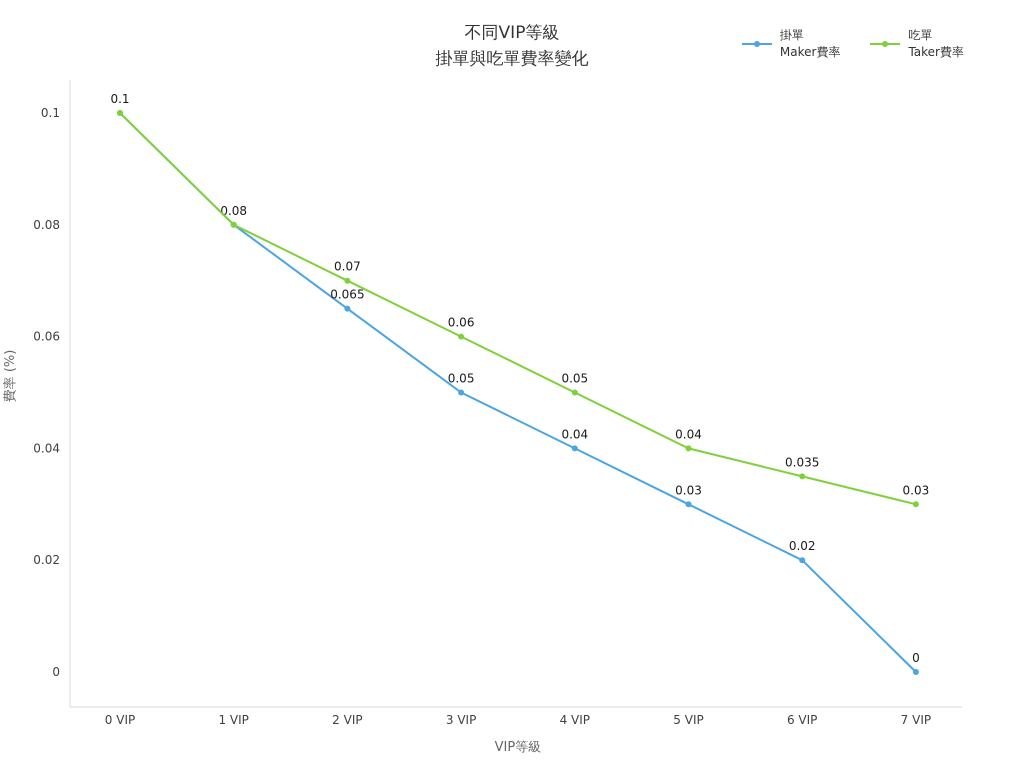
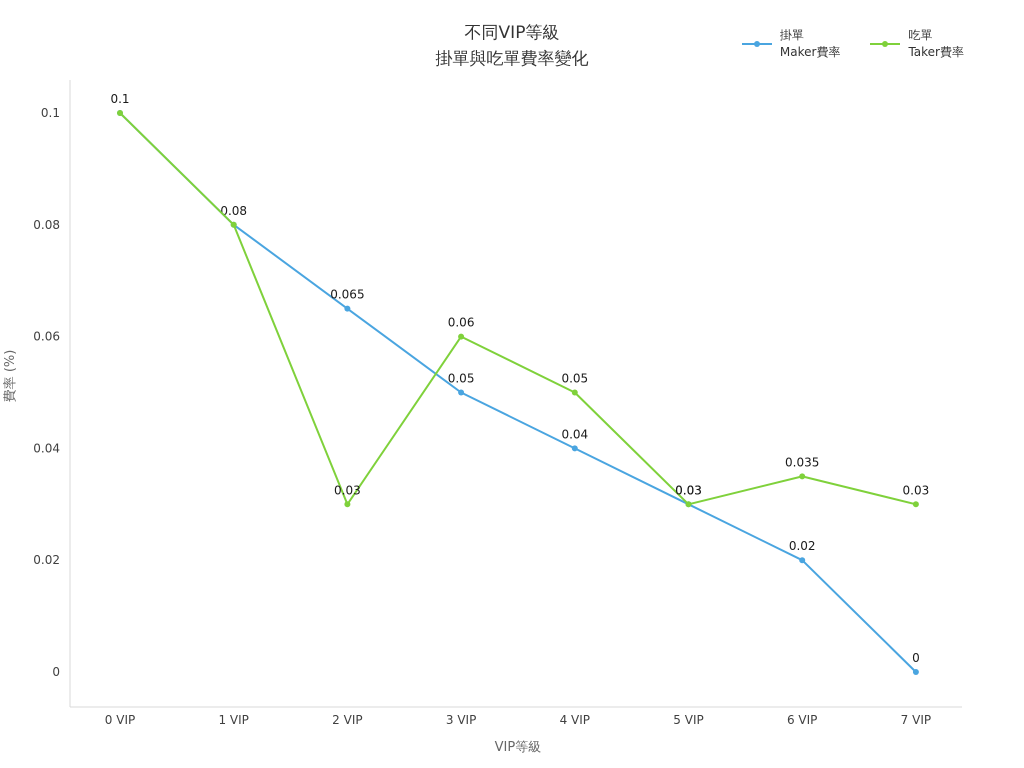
吃單 Taker費率/2 VIP: 0.07 -> 0.03
吃單 Taker費率/5 VIP: 0.04 -> 0.03
